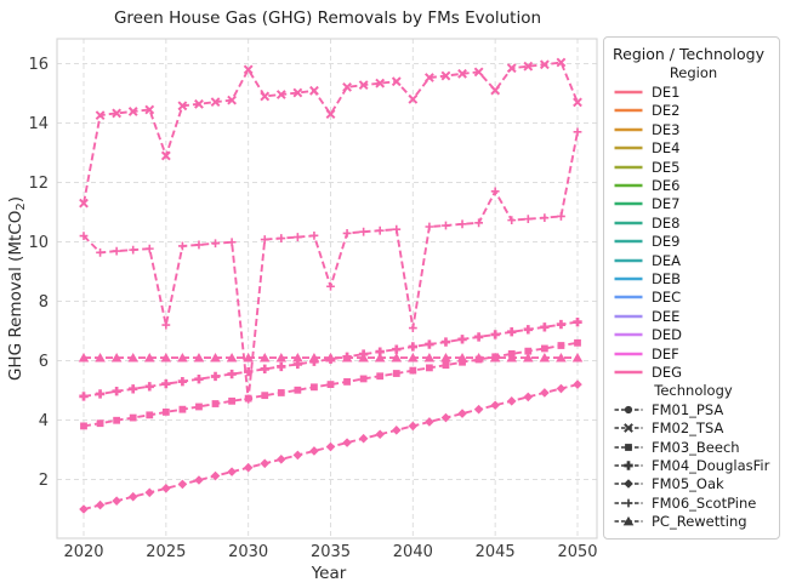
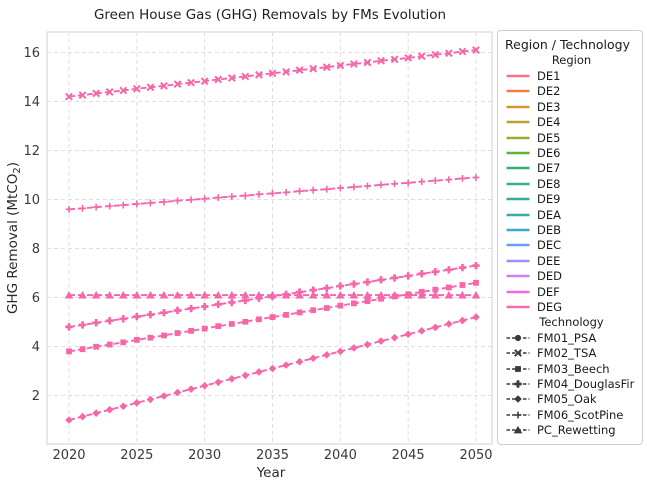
FM02_TSA/2020: 11.3 -> 14.2
FM06_ScotPine/2020: 10.2 -> 9.6
FM02_TSA/2025: 12.9 -> 14.5
FM06_ScotPine/2025: 7.2 -> 9.8
FM02_TSA/2030: 15.8 -> 14.8
FM06_ScotPine/2030: 4.7 -> 10.0
FM02_TSA/2035: 14.3 -> 15.2
FM06_ScotPine/2035: 8.5 -> 10.2
FM02_TSA/2040: 14.8 -> 15.5
FM06_ScotPine/2040: 7.1 -> 10.5
FM02_TSA/2045: 15.1 -> 15.8
FM06_ScotPine/2045: 11.7 -> 10.7
FM02_TSA/2050: 14.7 -> 16.1
FM06_ScotPine/2050: 13.7 -> 10.9
